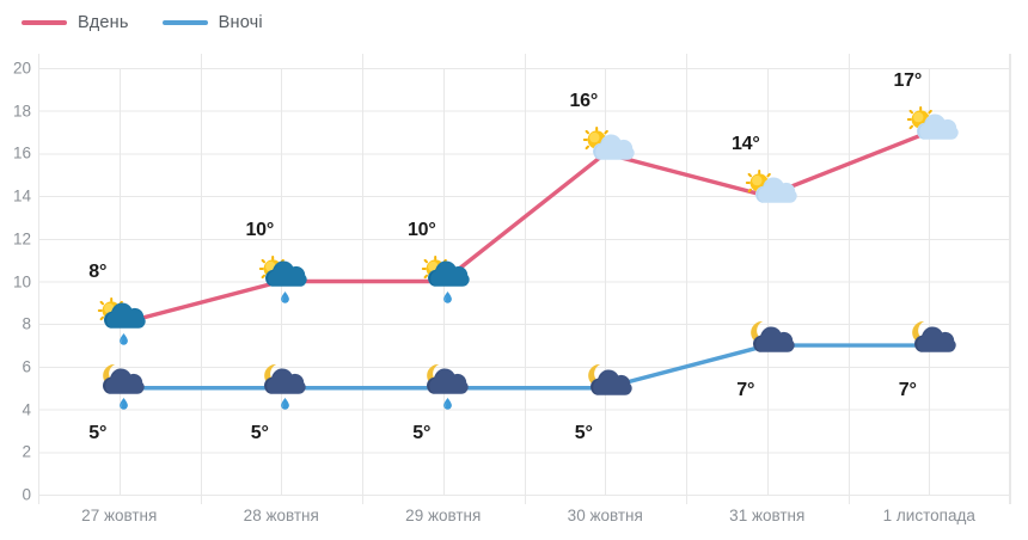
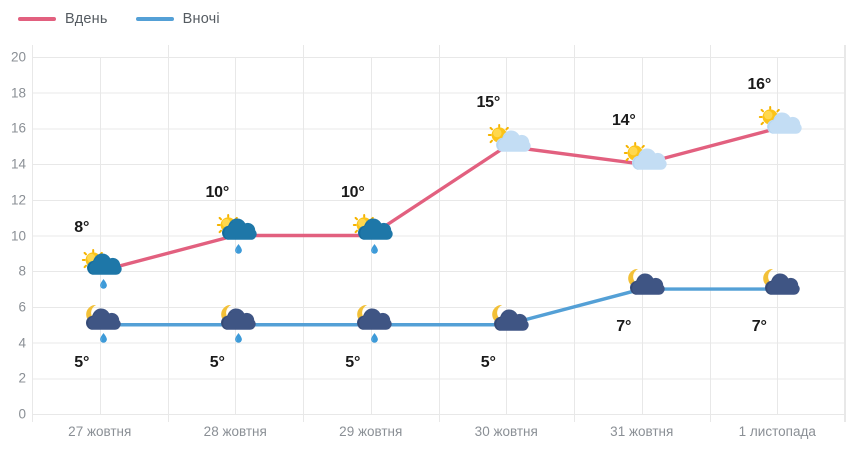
Вдень/30 жовтня: 16° -> 15°
Вдень/1 листопада: 17° -> 16°
